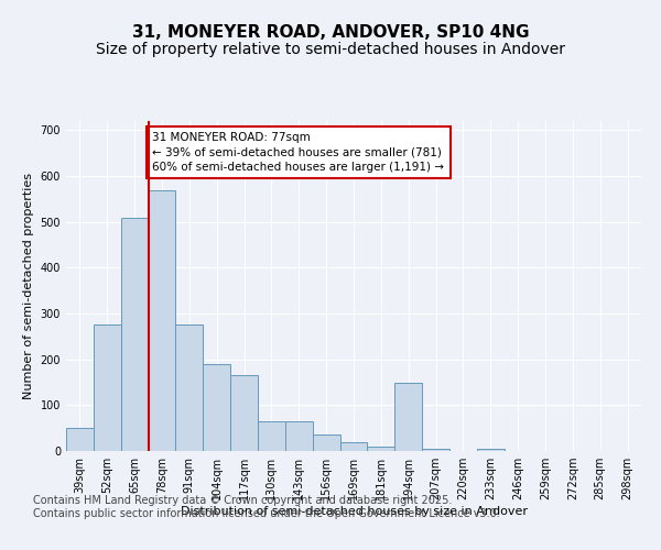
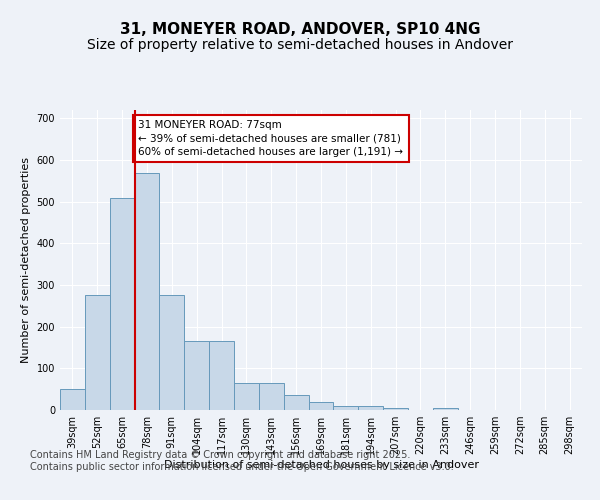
104sqm: 190 -> 165
194sqm: 150 -> 10
